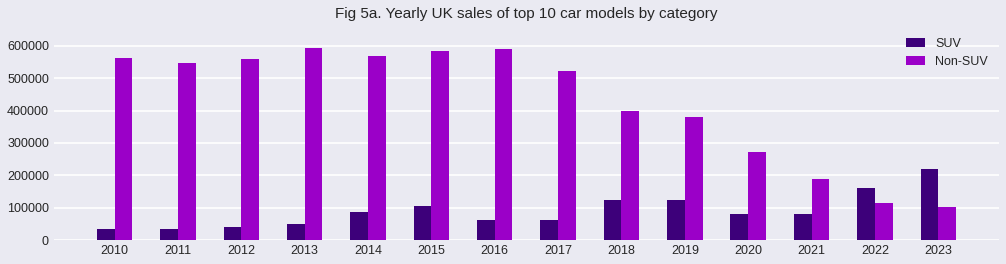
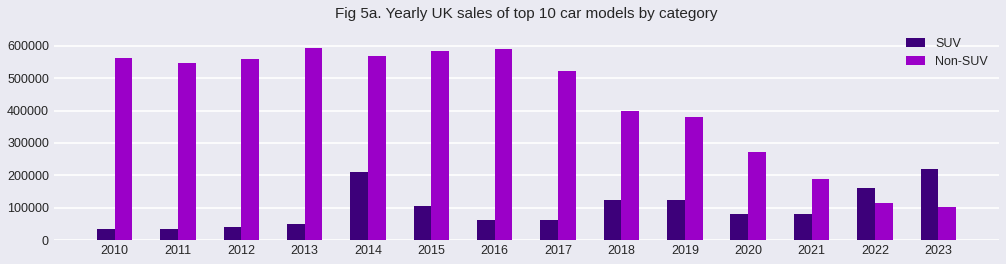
SUV/2014: 88000 -> 210000
